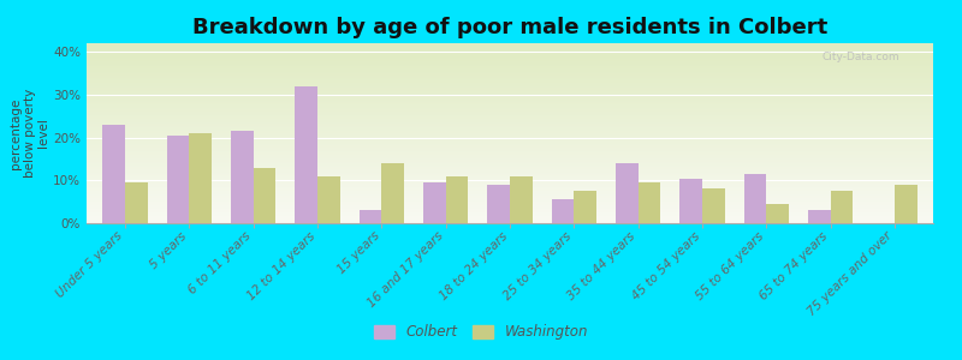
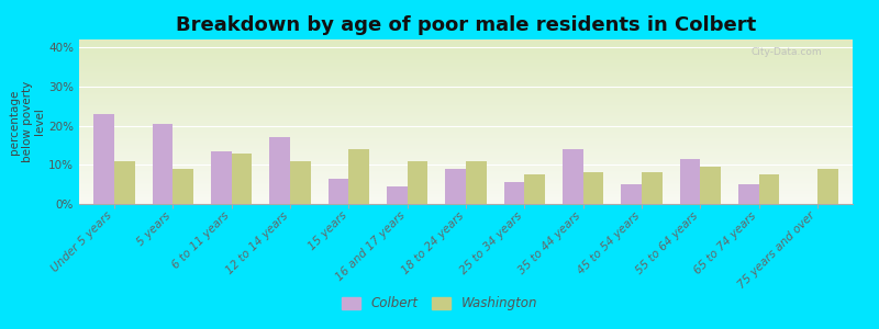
Washington/Under 5 years: 9.5% -> 11.0%
Washington/5 years: 21.0% -> 9.0%
Colbert/6 to 11 years: 21.5% -> 13.5%
Colbert/12 to 14 years: 32.0% -> 17.0%
Colbert/15 years: 3.0% -> 6.5%
Colbert/16 and 17 years: 9.5% -> 4.5%
Washington/35 to 44 years: 9.5% -> 8.0%
Colbert/45 to 54 years: 10.5% -> 5.0%
Washington/55 to 64 years: 4.5% -> 9.5%
Colbert/65 to 74 years: 3.0% -> 5.0%
